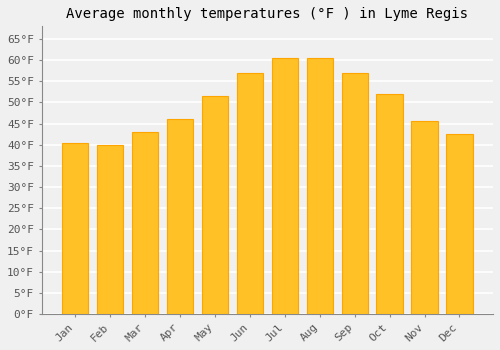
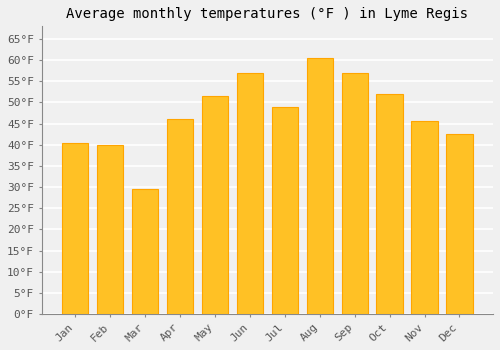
Mar: 43.0°F -> 29.5°F
Jul: 60.5°F -> 49.0°F
